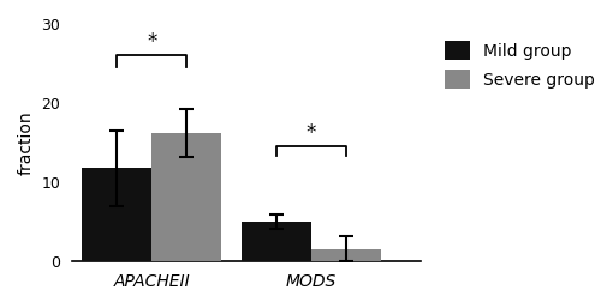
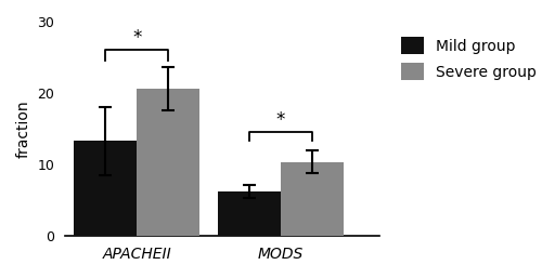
Mild group/APACHEII: 11.8 -> 13.3
Severe group/APACHEII: 16.2 -> 20.6
Mild group/MODS: 5.0 -> 6.2
Severe group/MODS: 1.6 -> 10.4
